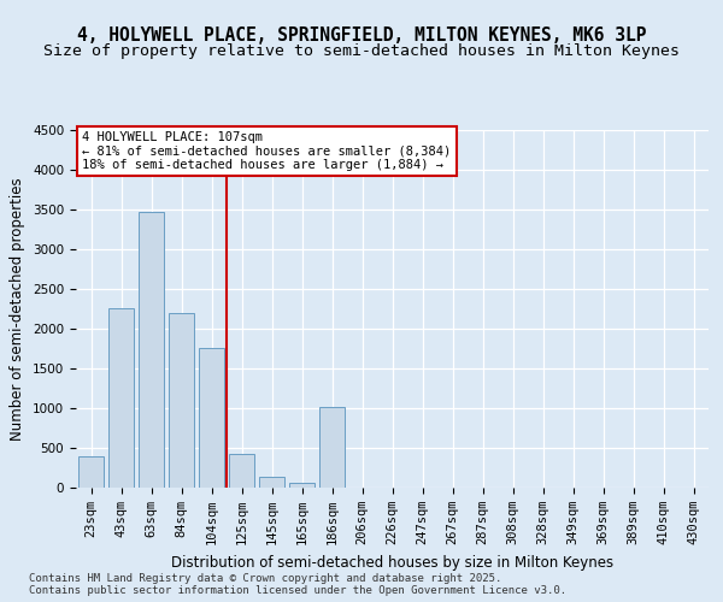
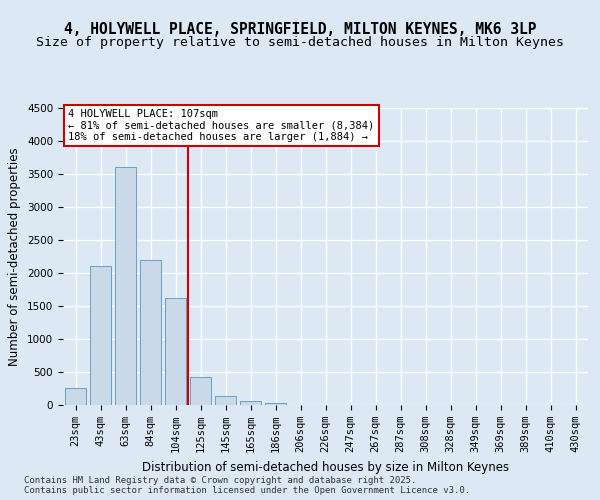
23sqm: 400 -> 250
43sqm: 2260 -> 2100
63sqm: 3460 -> 3600
104sqm: 1760 -> 1620
186sqm: 1020 -> 30
